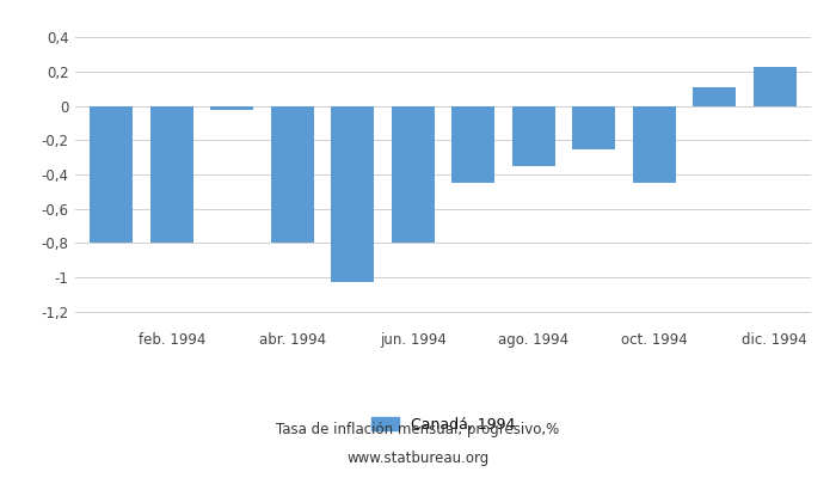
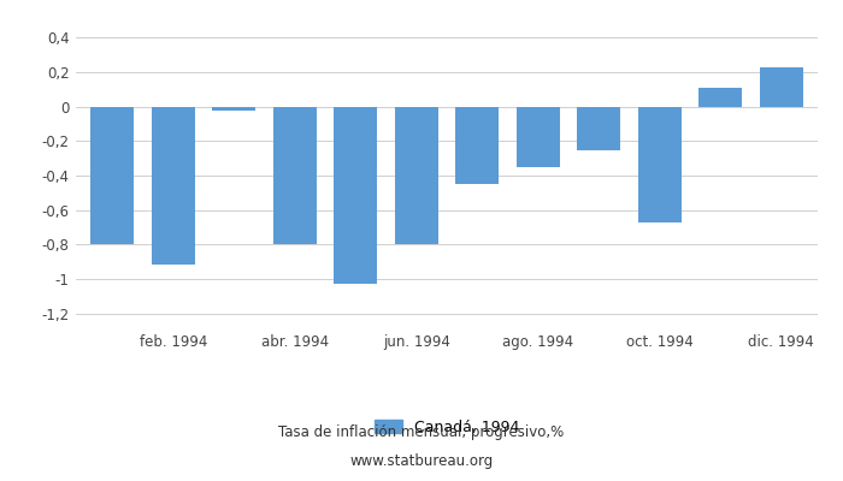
feb. 1994: -0,80 -> -0,92
oct. 1994: -0,45 -> -0,67
